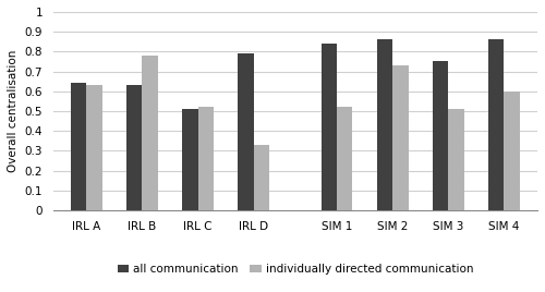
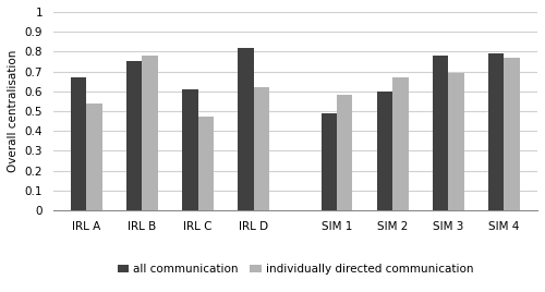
all communication/IRL A: 0.64 -> 0.67
individually directed communication/IRL A: 0.63 -> 0.54
all communication/IRL B: 0.63 -> 0.75
all communication/IRL C: 0.51 -> 0.61
individually directed communication/IRL C: 0.52 -> 0.47
all communication/IRL D: 0.79 -> 0.82
individually directed communication/IRL D: 0.33 -> 0.62
all communication/SIM 1: 0.84 -> 0.49
individually directed communication/SIM 1: 0.52 -> 0.58
all communication/SIM 2: 0.86 -> 0.60
individually directed communication/SIM 2: 0.73 -> 0.67
all communication/SIM 3: 0.75 -> 0.78
individually directed communication/SIM 3: 0.51 -> 0.69
all communication/SIM 4: 0.86 -> 0.79
individually directed communication/SIM 4: 0.60 -> 0.77
